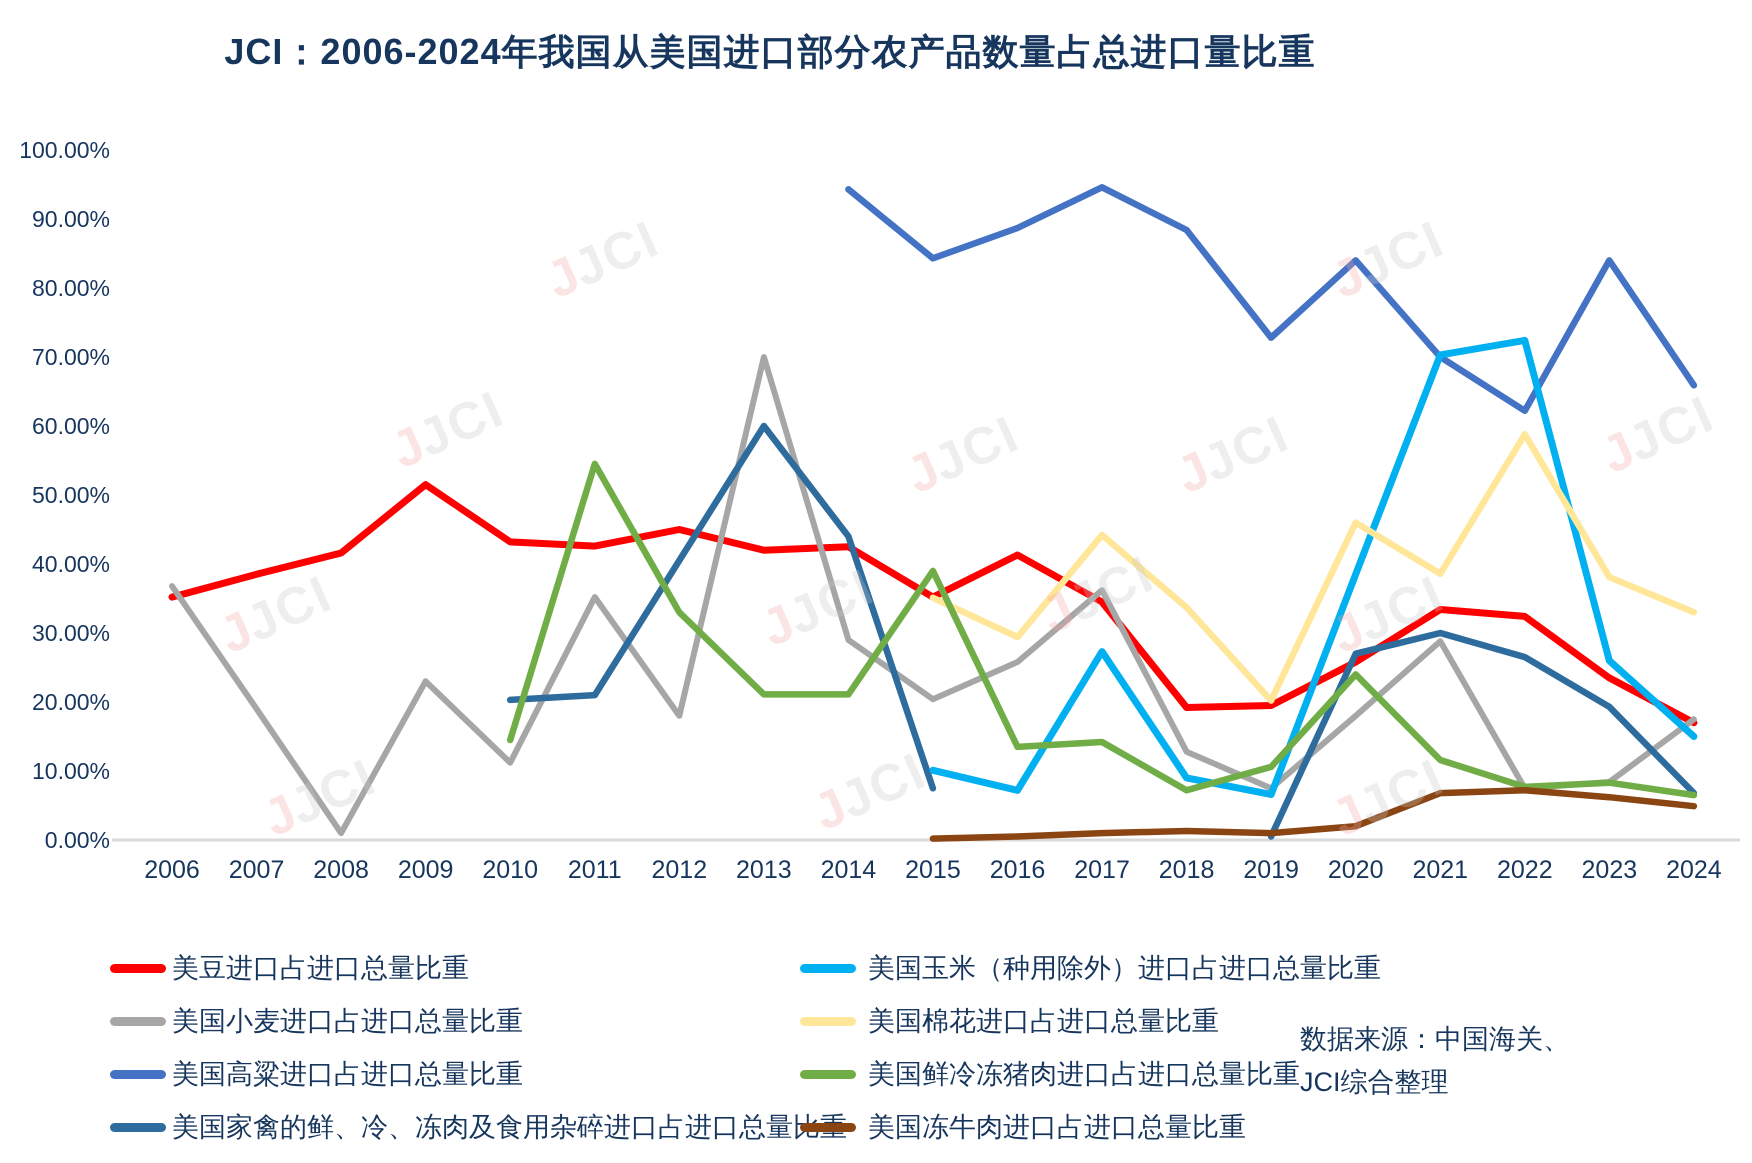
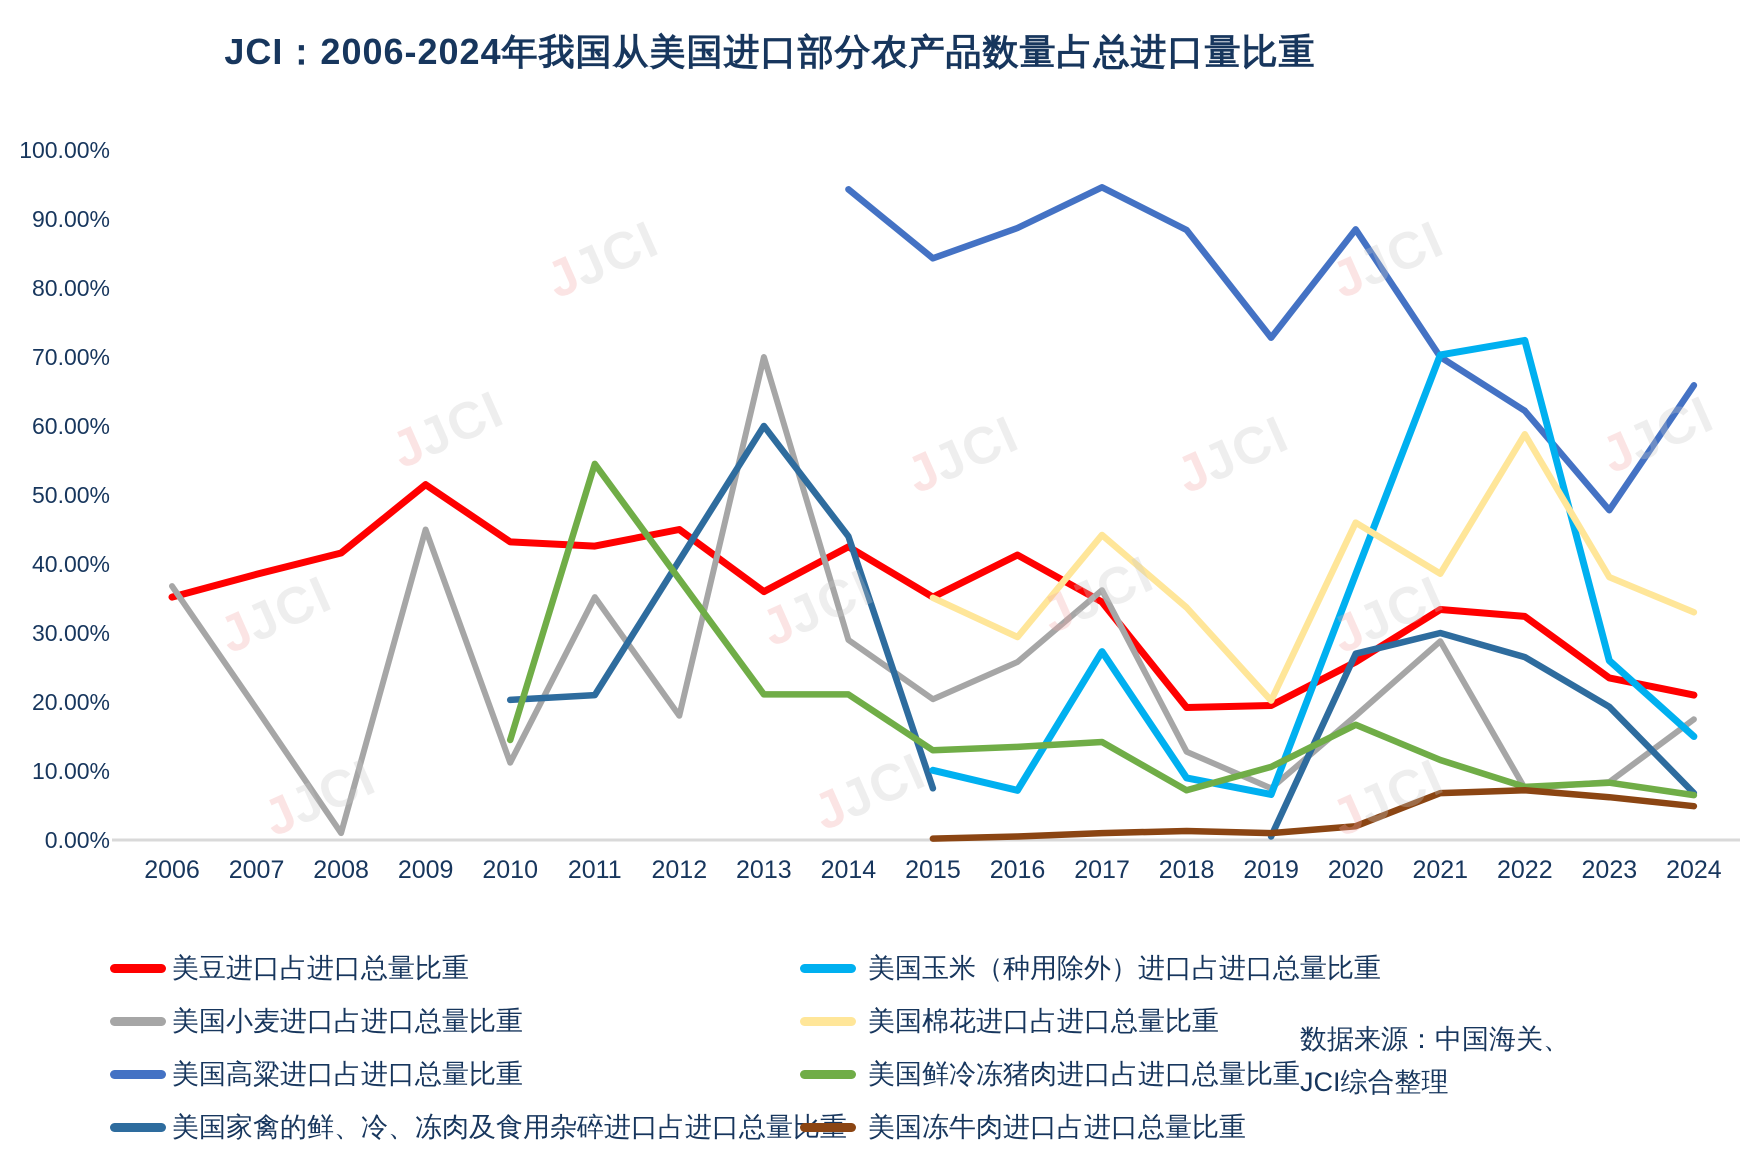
美国小麦进口占进口总量比重/2009: 23% -> 45%
美国鲜冷冻猪肉进口占进口总量比重/2012: 33% -> 38%
美豆进口占进口总量比重/2013: 42% -> 36%
美国鲜冷冻猪肉进口占进口总量比重/2015: 39% -> 13%
美国高粱进口占进口总量比重/2020: 84% -> 88%
美国鲜冷冻猪肉进口占进口总量比重/2020: 24% -> 17%
美国高粱进口占进口总量比重/2023: 84% -> 48%
美豆进口占进口总量比重/2024: 17% -> 21%
